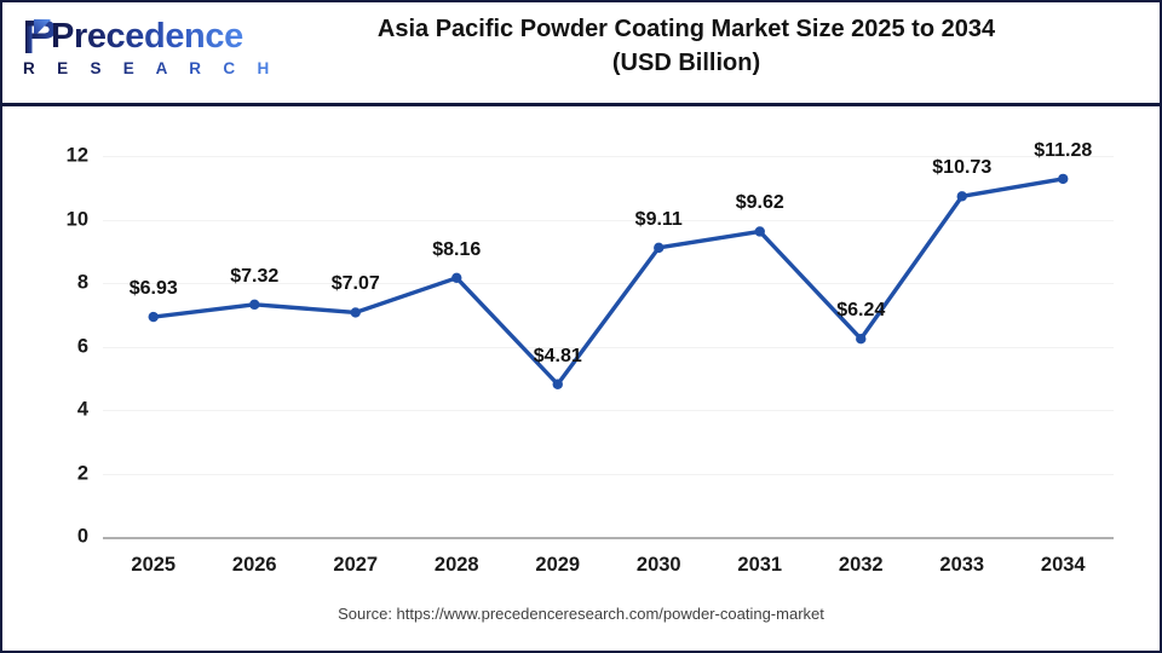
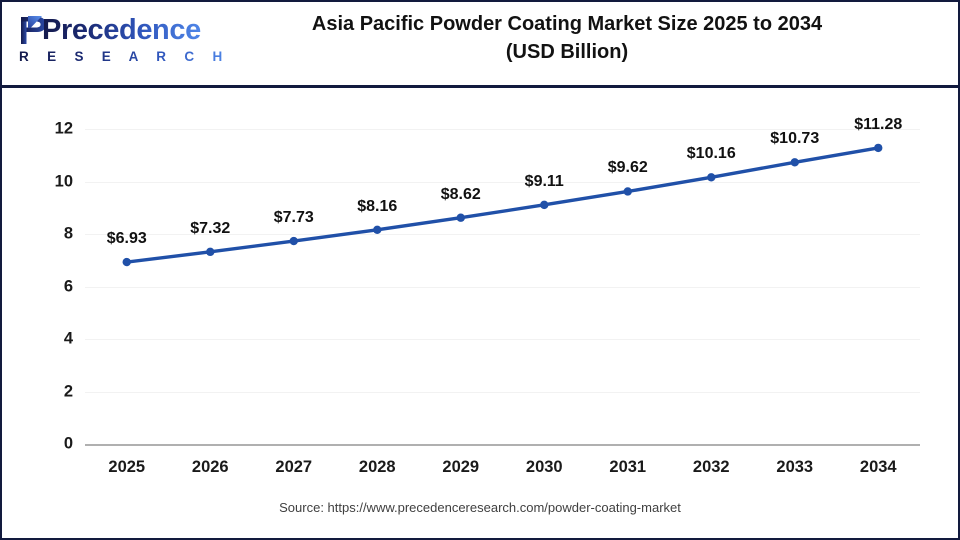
2027: $7.07 -> $7.73
2029: $4.81 -> $8.62
2032: $6.24 -> $10.16
